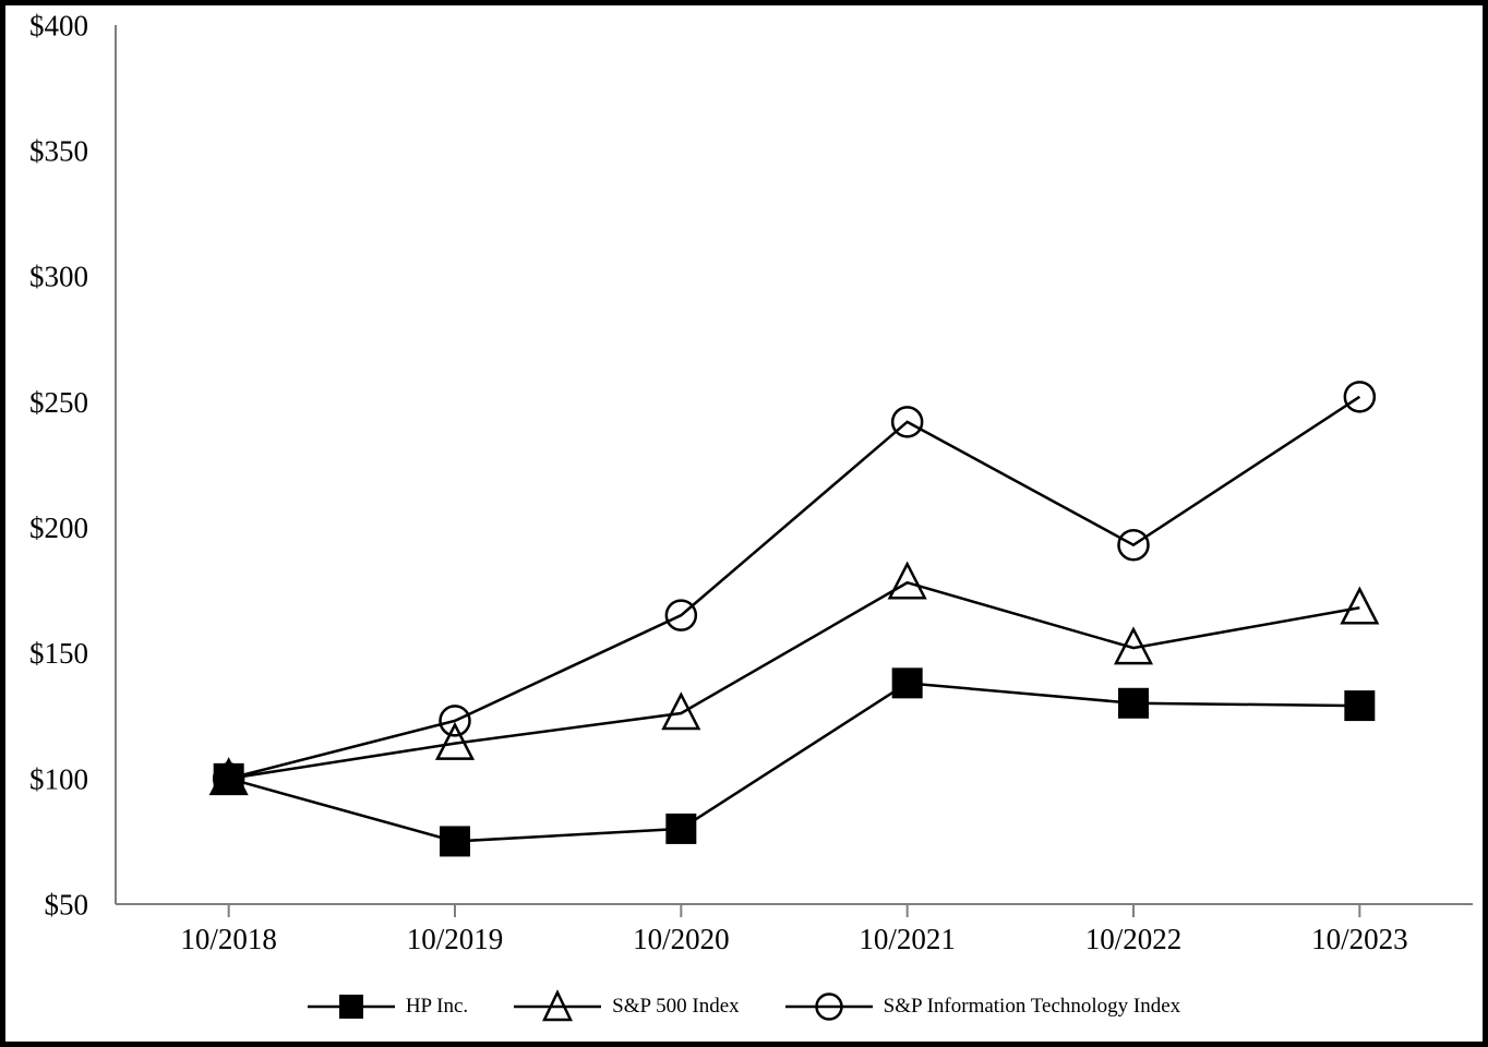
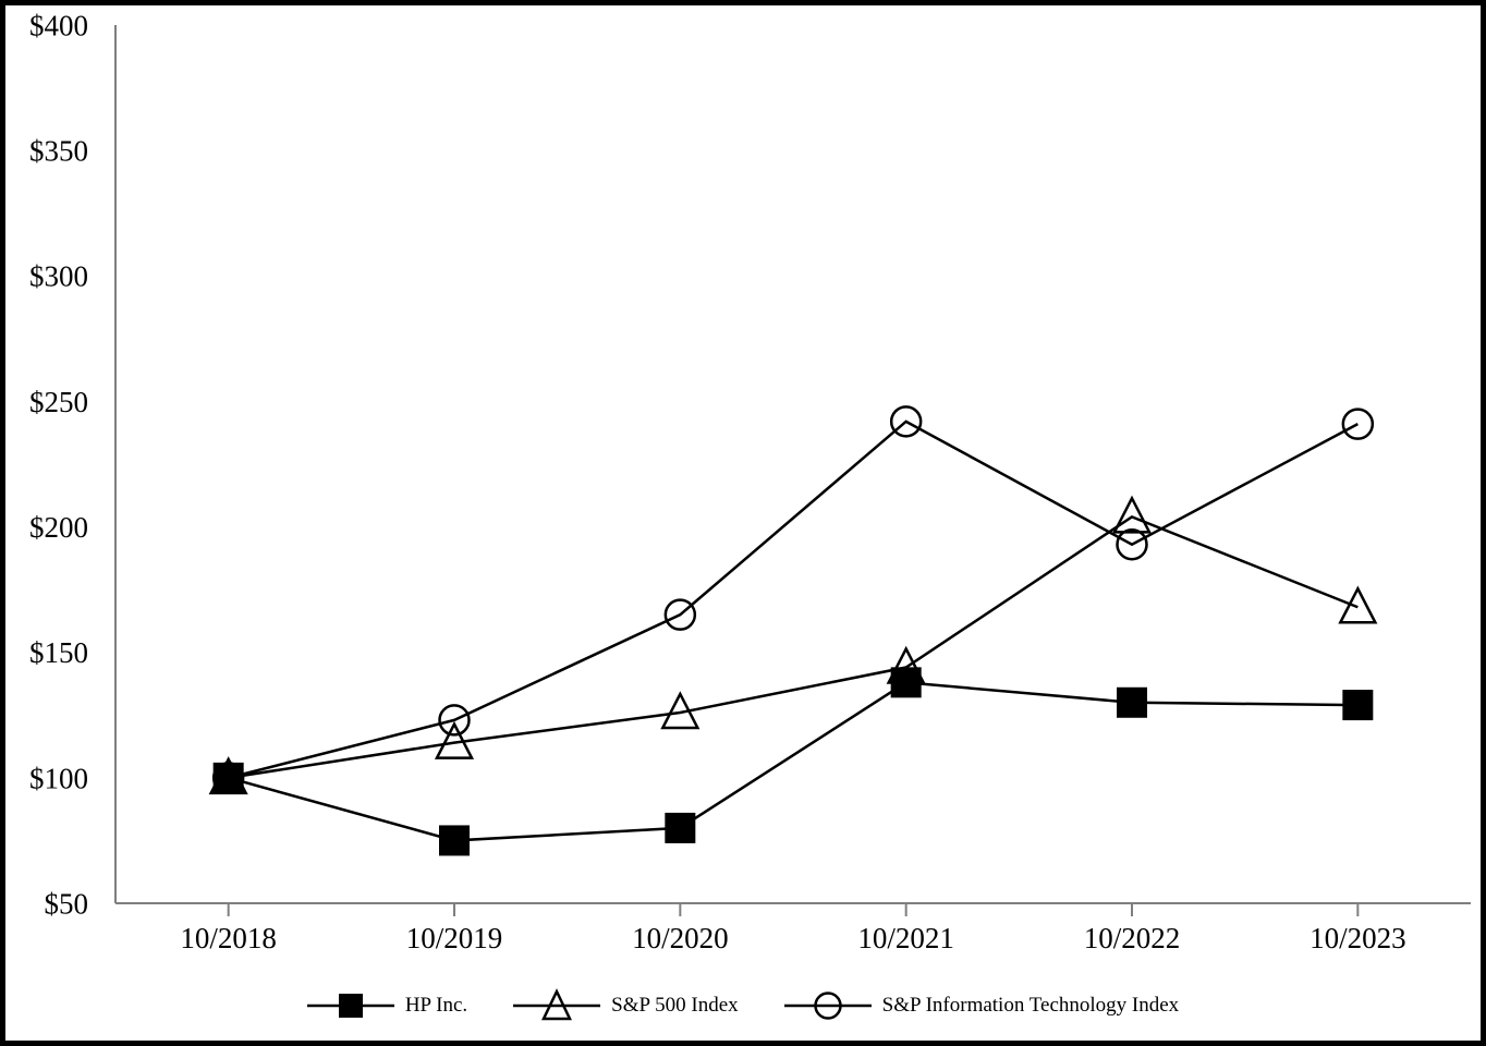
S&P 500 Index/10/2021: $178 -> $144
S&P 500 Index/10/2022: $152 -> $204
S&P Information Technology Index/10/2023: $252 -> $241
